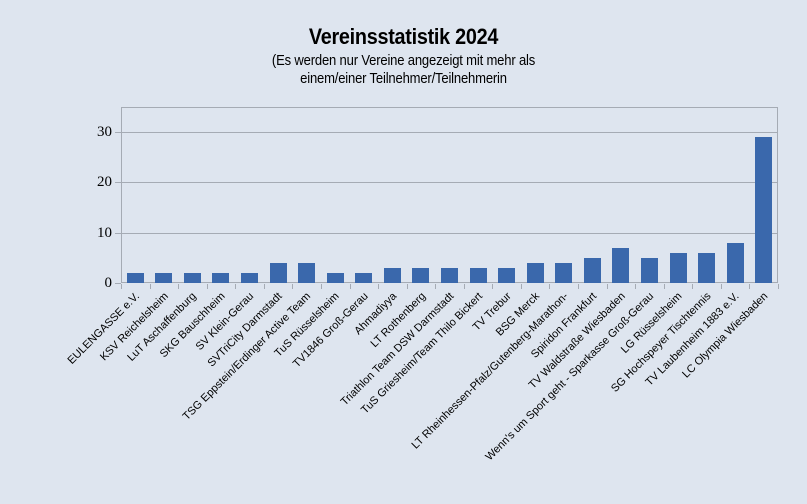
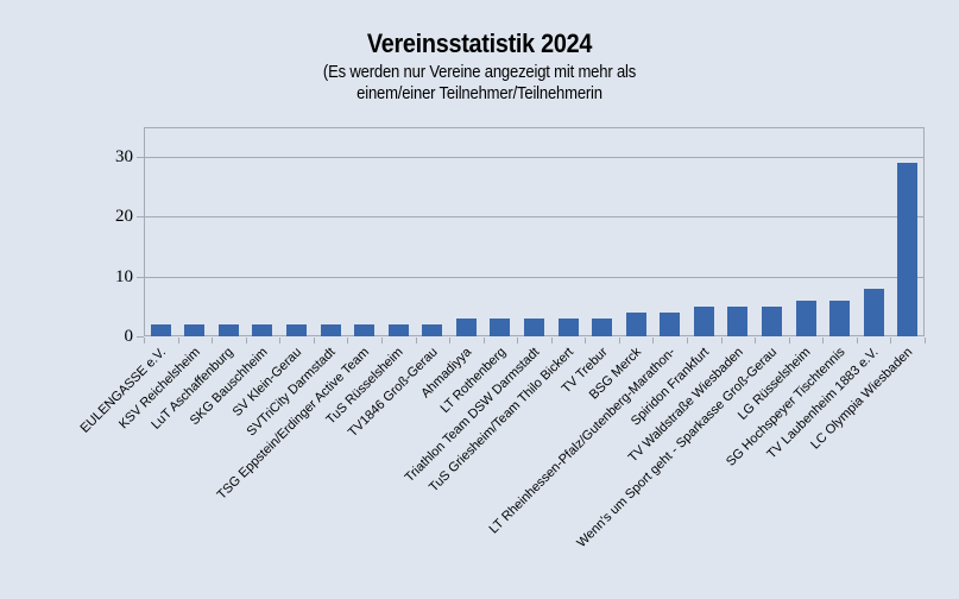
SVTriCity Darmstadt: 4 -> 2
TSG Eppstein/Erdinger Active Team: 4 -> 2
TV Waldstraße Wiesbaden: 7 -> 5
